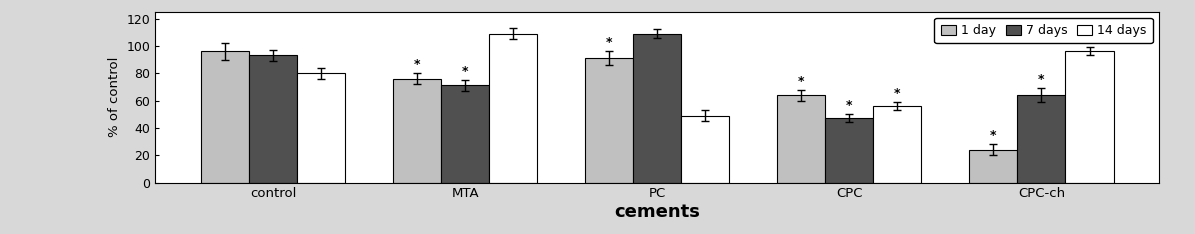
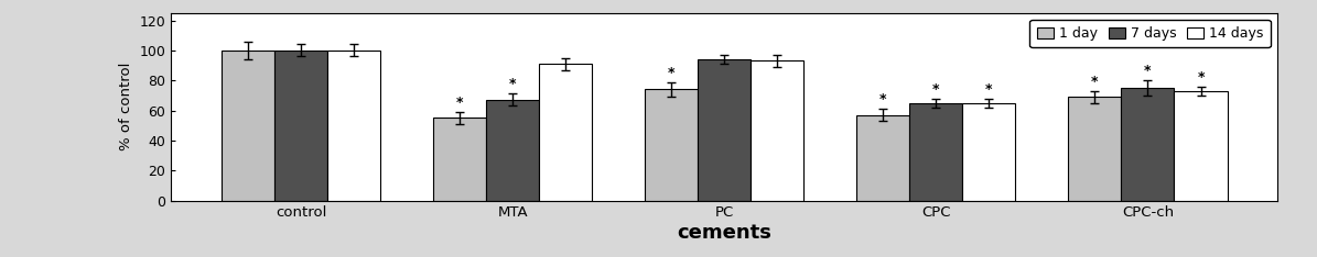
1 day/control: 96 -> 100
7 days/control: 93 -> 100
14 days/control: 80 -> 100
1 day/MTA: 76 -> 55
7 days/MTA: 71 -> 67
14 days/MTA: 109 -> 91
1 day/PC: 91 -> 74
7 days/PC: 109 -> 94
14 days/PC: 49 -> 93
1 day/CPC: 64 -> 57
7 days/CPC: 47 -> 65
14 days/CPC: 56 -> 65
1 day/CPC-ch: 24 -> 69
7 days/CPC-ch: 64 -> 75
14 days/CPC-ch: 96 -> 73
